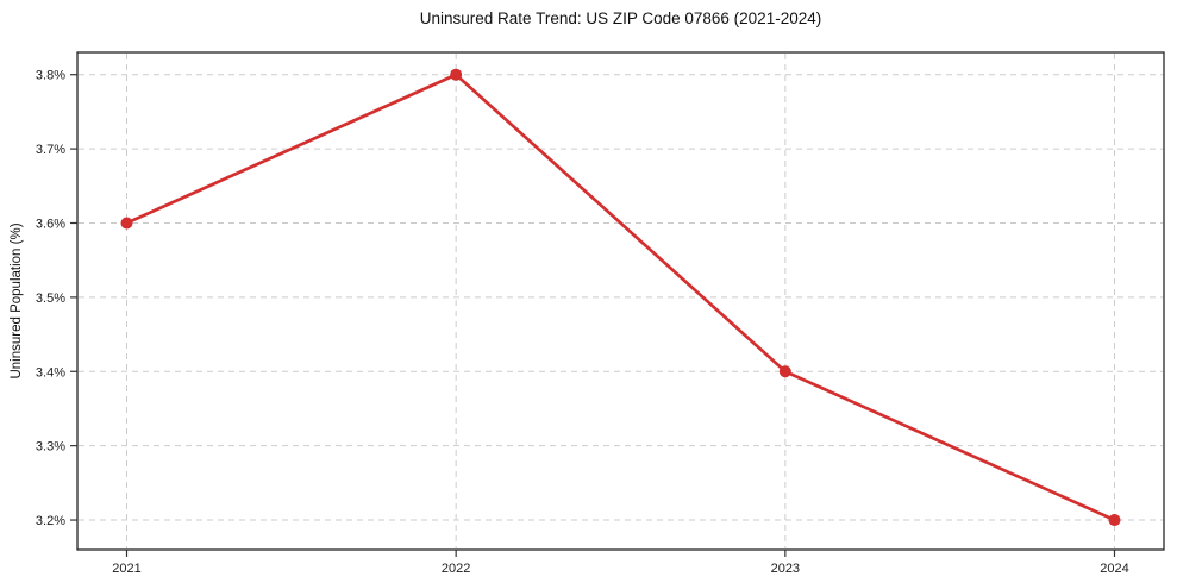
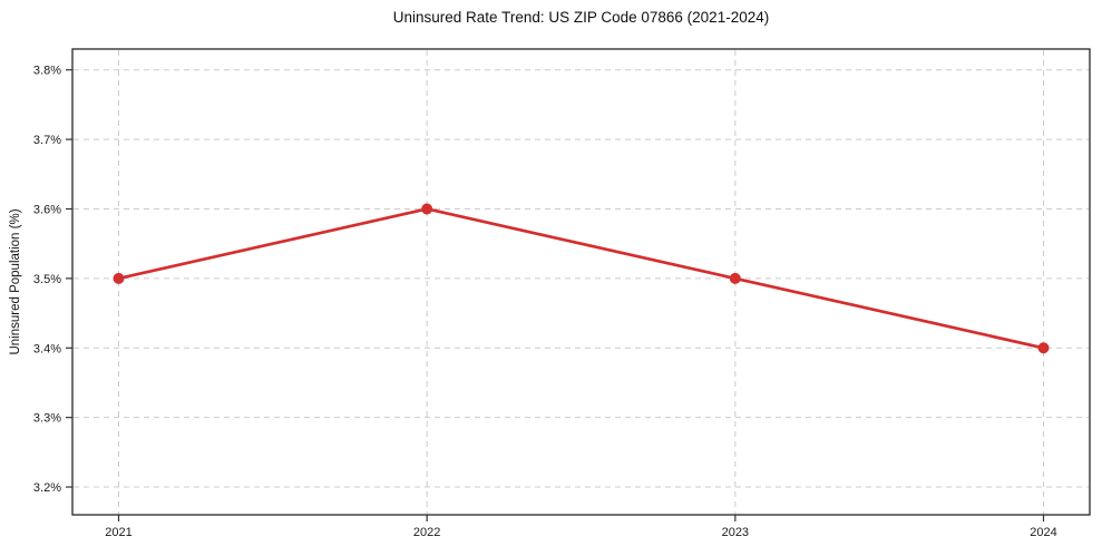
2021: 3.6% -> 3.5%
2022: 3.8% -> 3.6%
2023: 3.4% -> 3.5%
2024: 3.2% -> 3.4%
